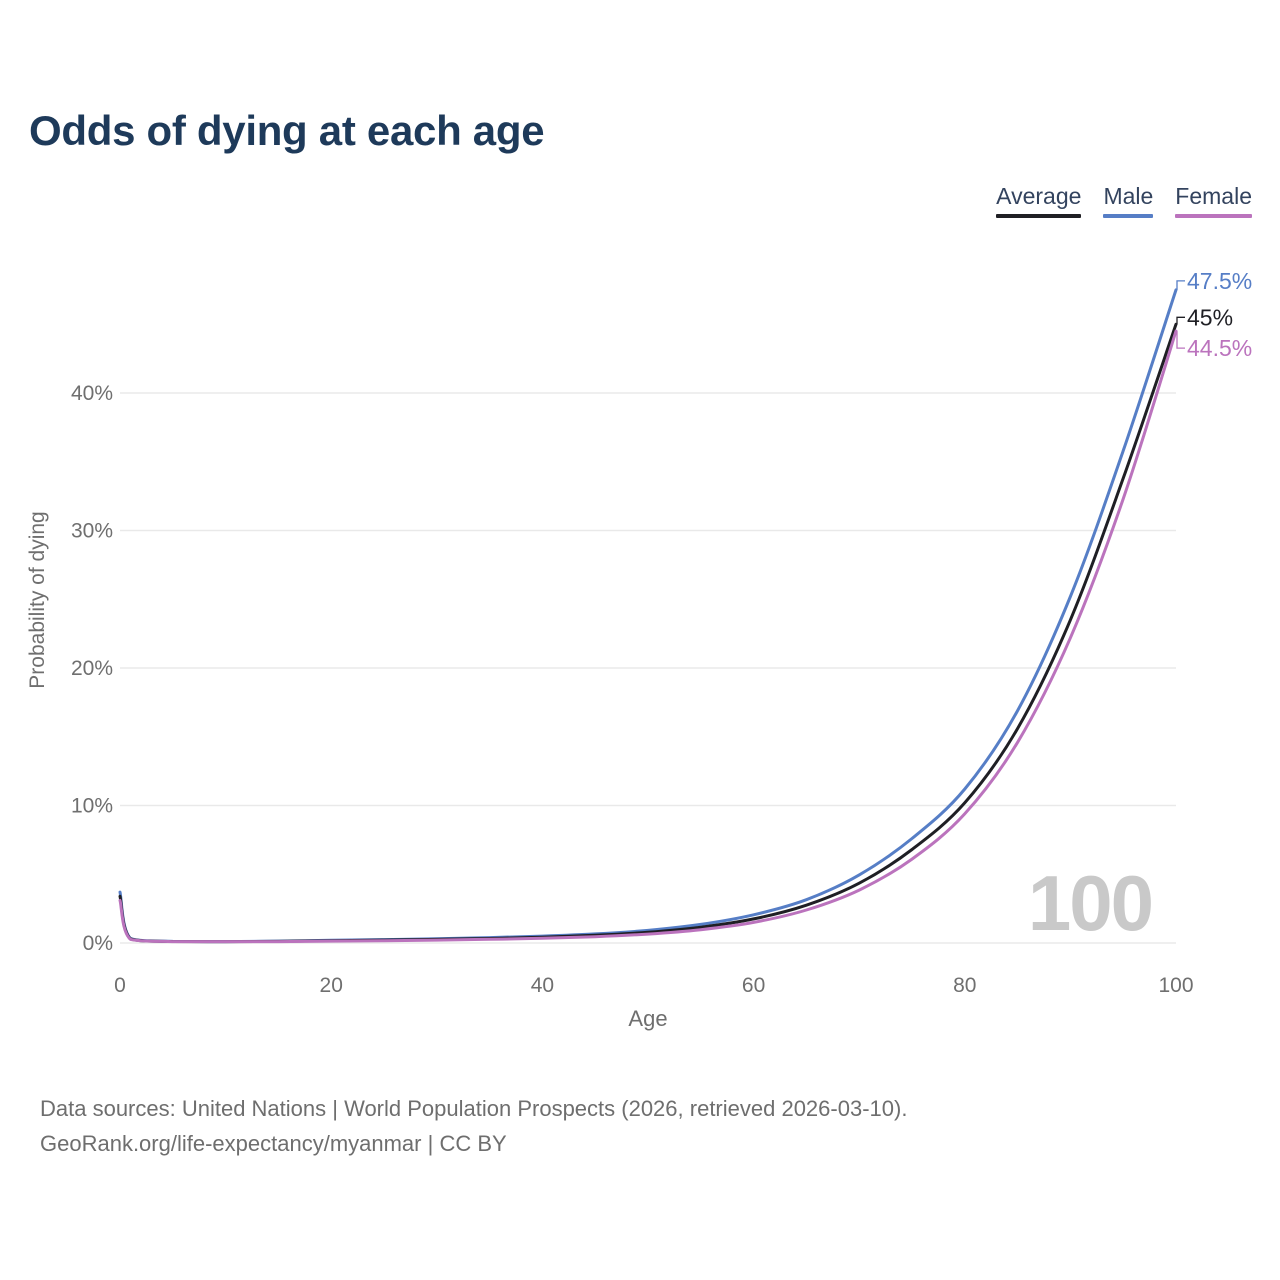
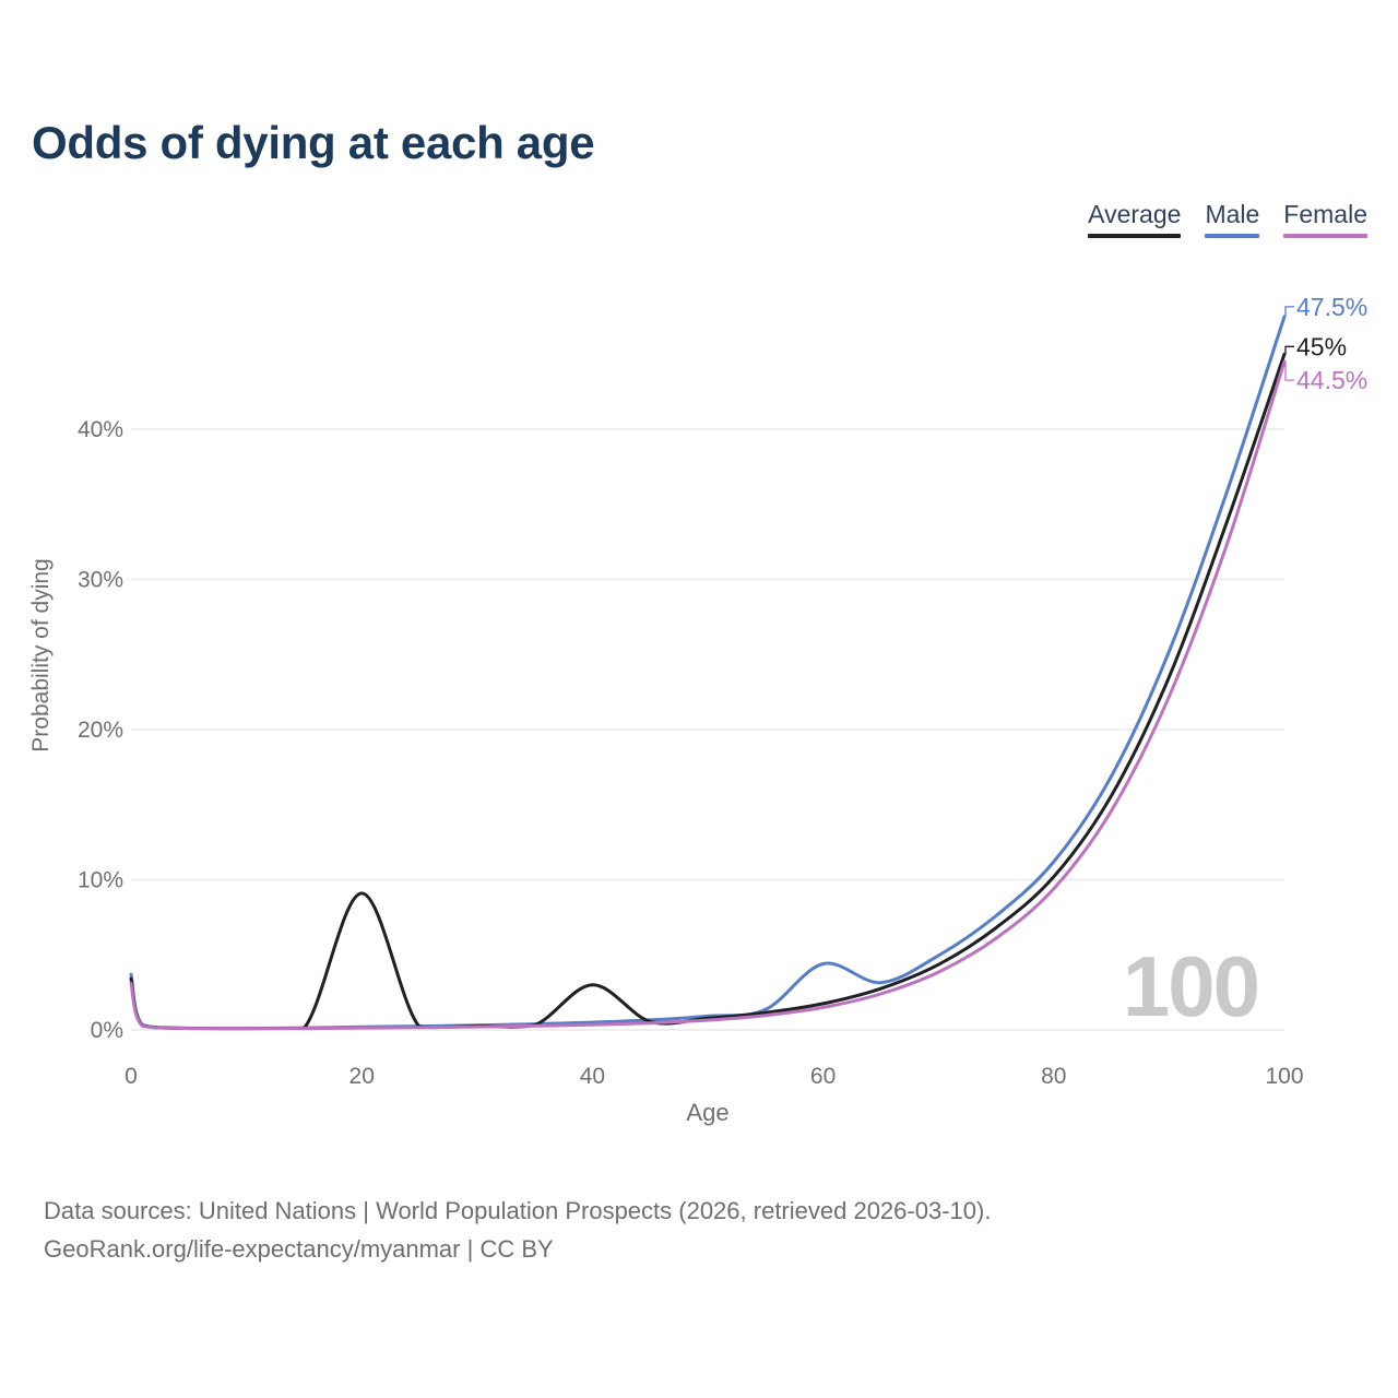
Average/20: 0.2% -> 9.1%
Average/40: 0.4% -> 3.0%
Male/60: 2.0% -> 4.4%
